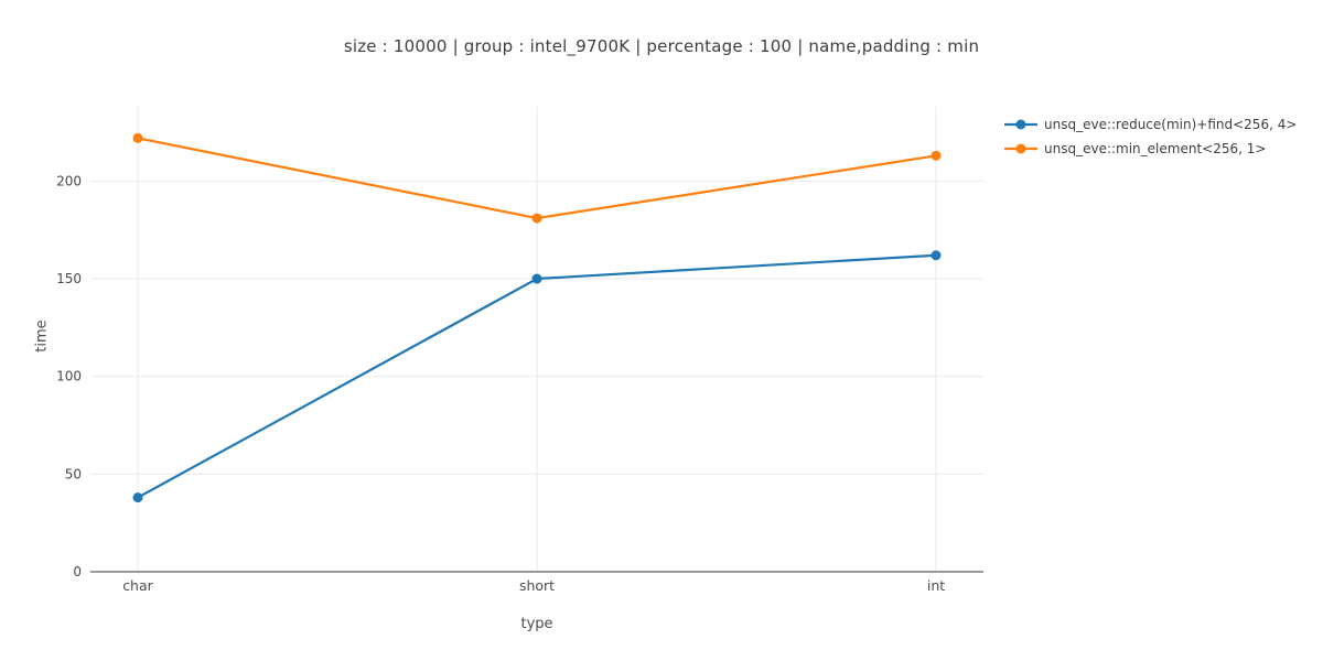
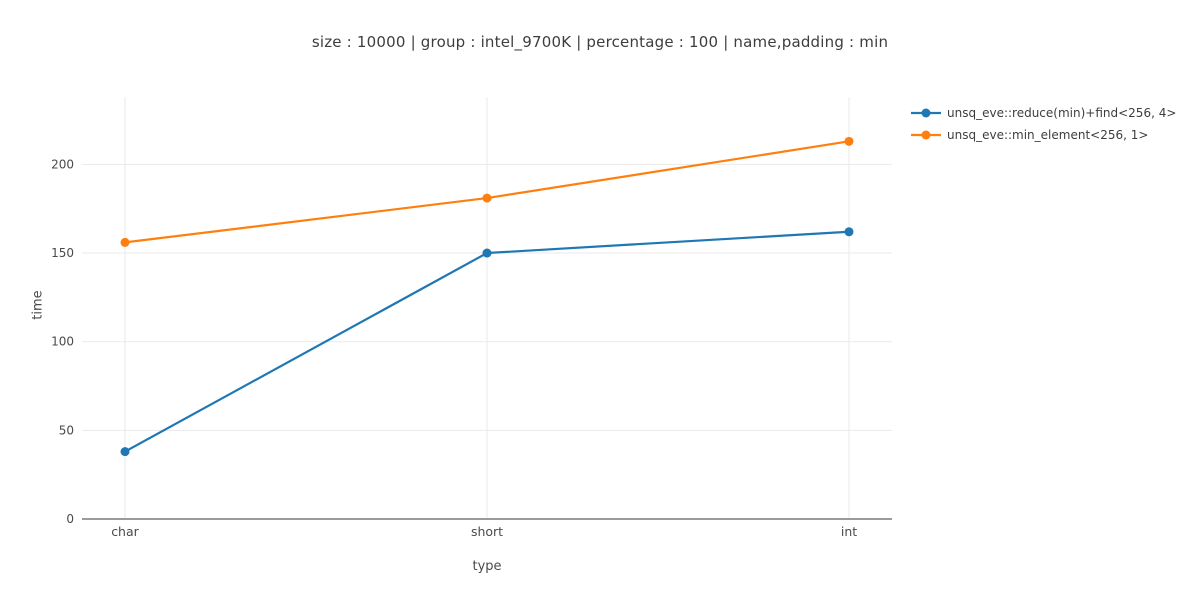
unsq_eve::min_element<256, 1>/char: 222 -> 156
